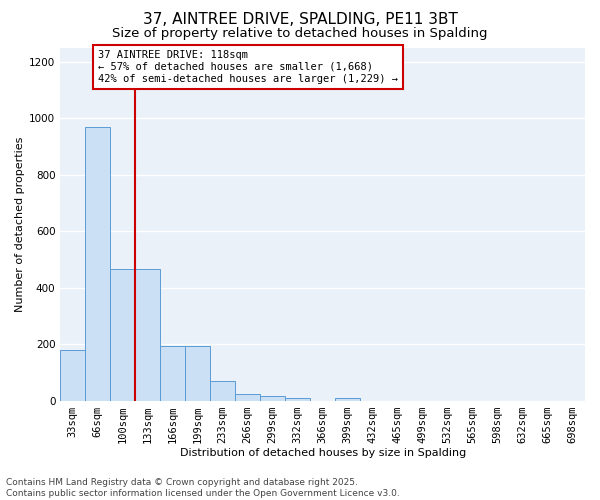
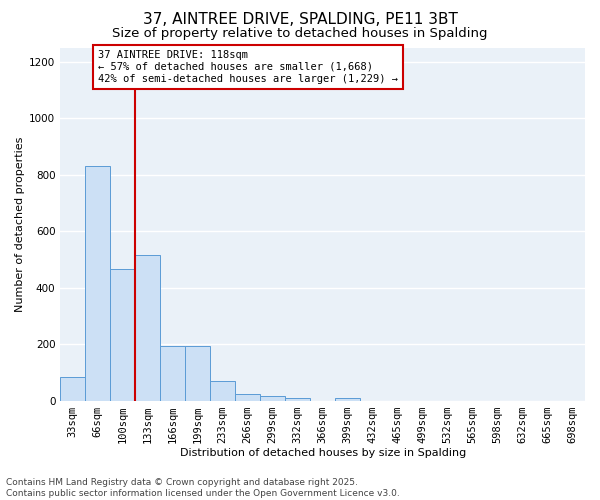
33sqm: 180 -> 85
66sqm: 970 -> 830
133sqm: 465 -> 515
